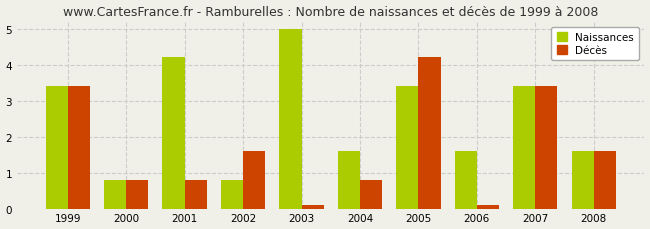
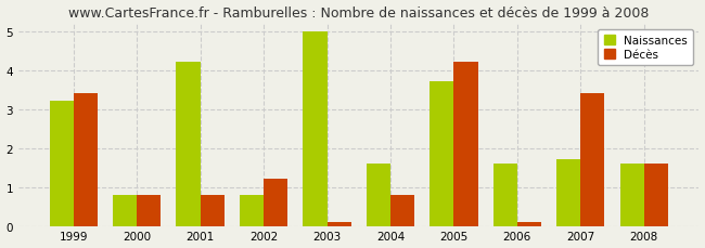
Naissances/1999: 3.4 -> 3.2
Décès/2002: 1.6 -> 1.2
Naissances/2005: 3.4 -> 3.7
Naissances/2007: 3.4 -> 1.7
